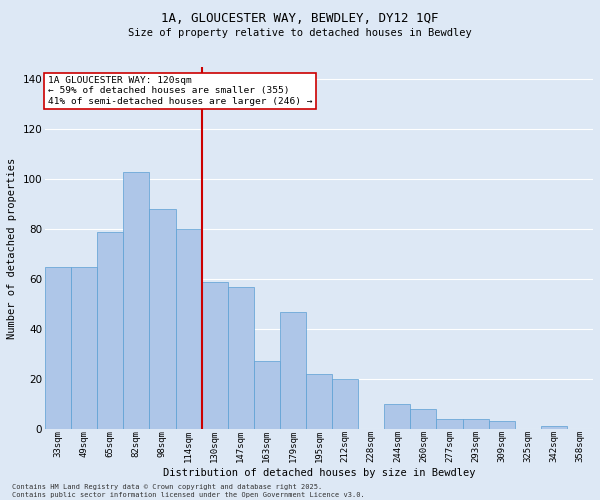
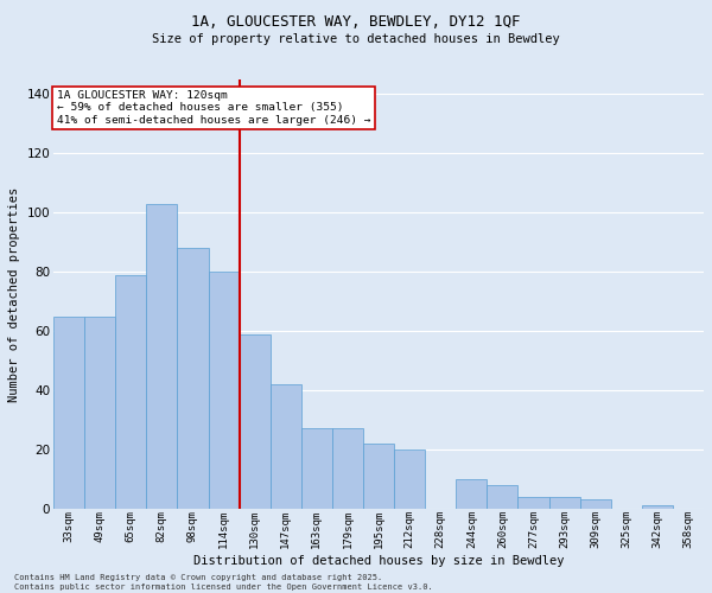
147sqm: 57 -> 42
179sqm: 47 -> 27
